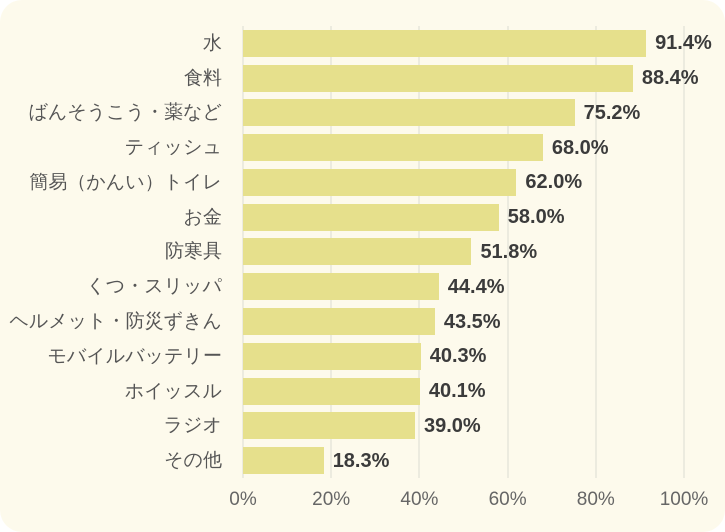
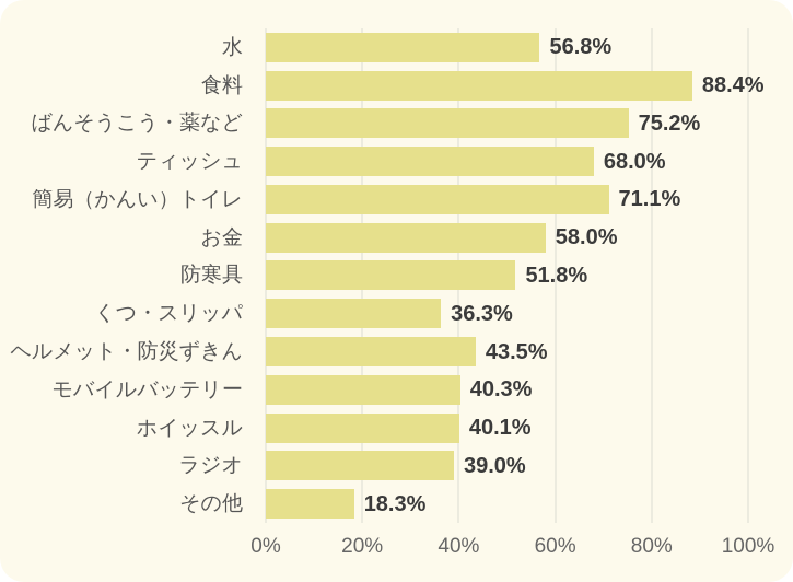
水: 91.4% -> 56.8%
簡易（かんい）トイレ: 62.0% -> 71.1%
くつ・スリッパ: 44.4% -> 36.3%
